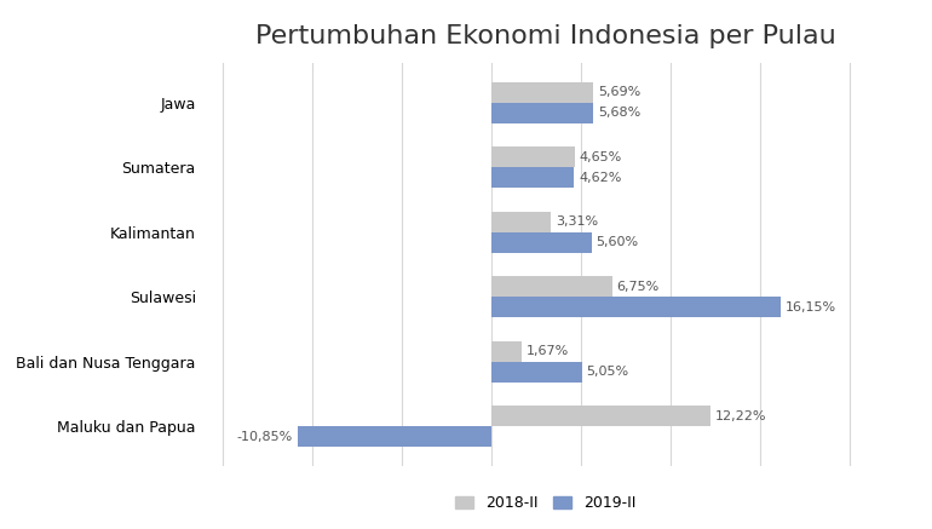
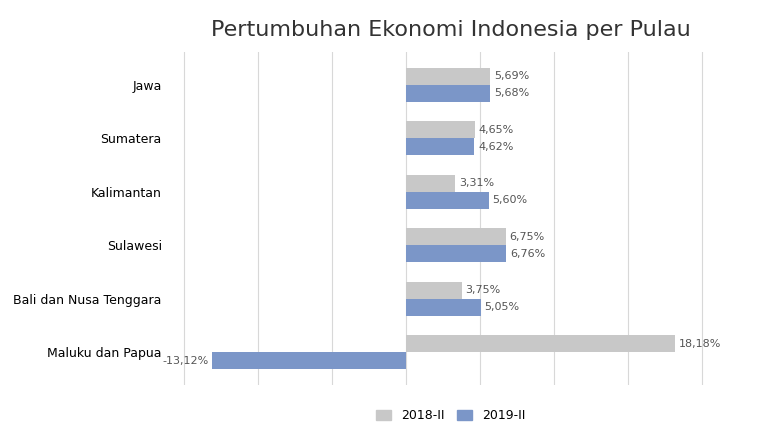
2019-II/Sulawesi: 16,15% -> 6,76%
2018-II/Bali dan Nusa Tenggara: 1,67% -> 3,75%
2018-II/Maluku dan Papua: 12,22% -> 18,18%
2019-II/Maluku dan Papua: -10,85% -> -13,12%
